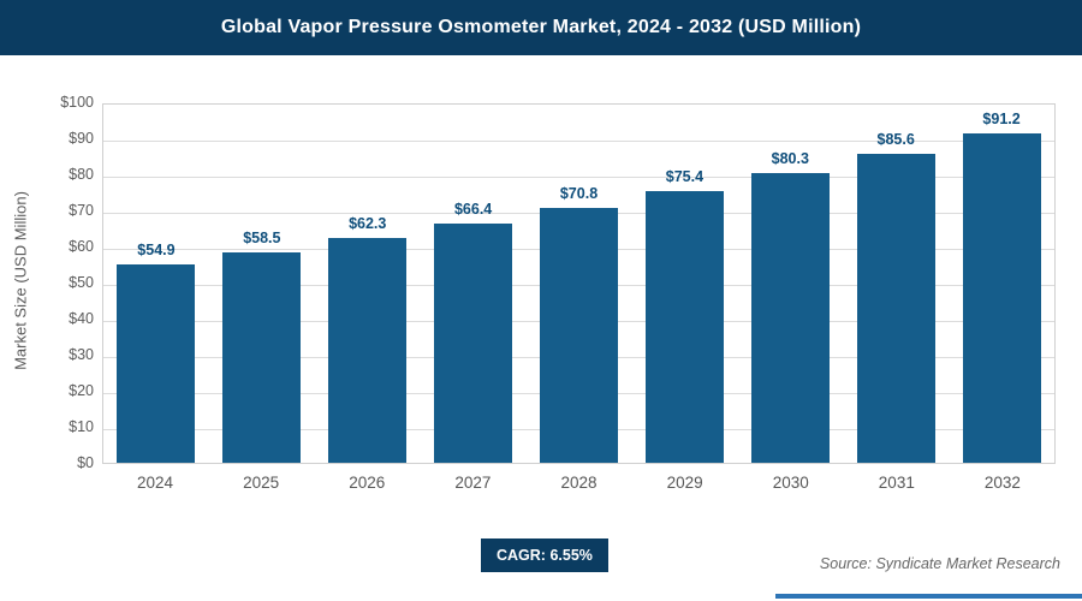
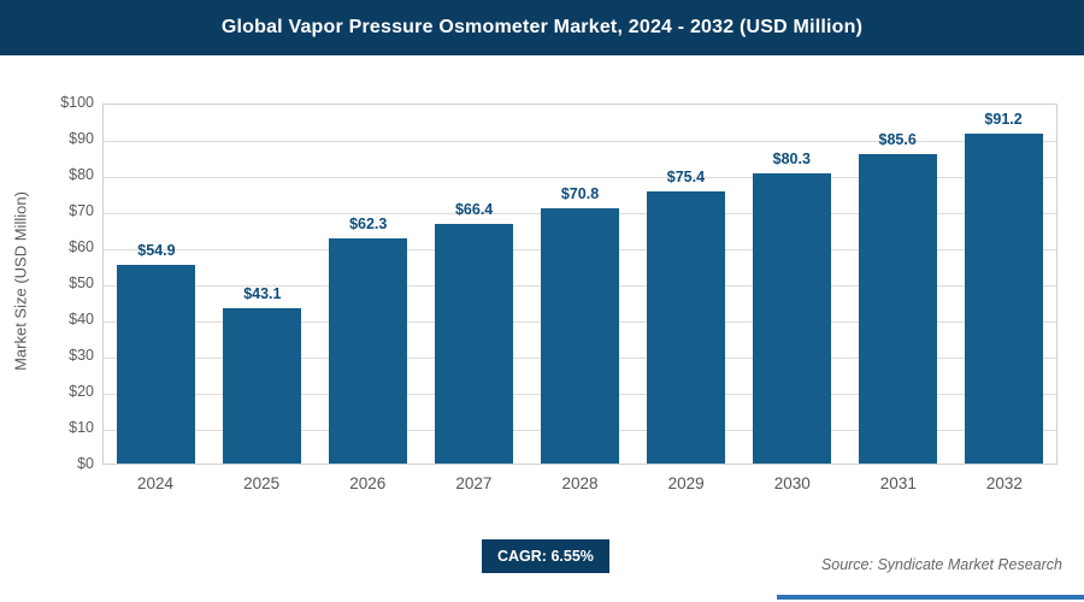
2025: $58.5 -> $43.1
